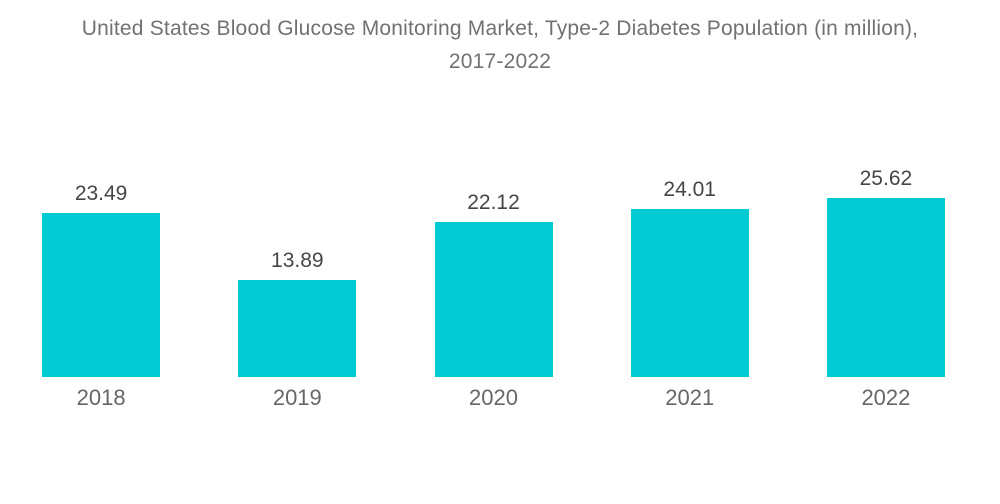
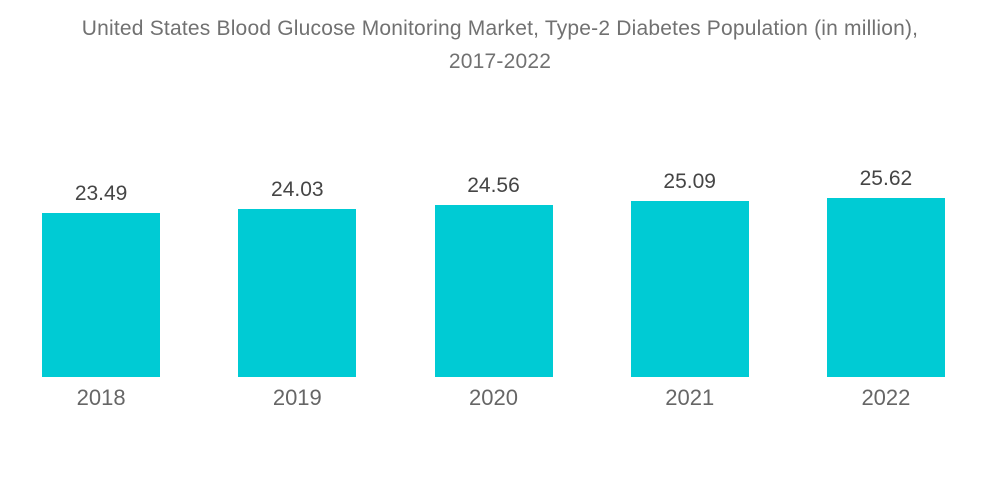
2019: 13.89 -> 24.03
2020: 22.12 -> 24.56
2021: 24.01 -> 25.09
